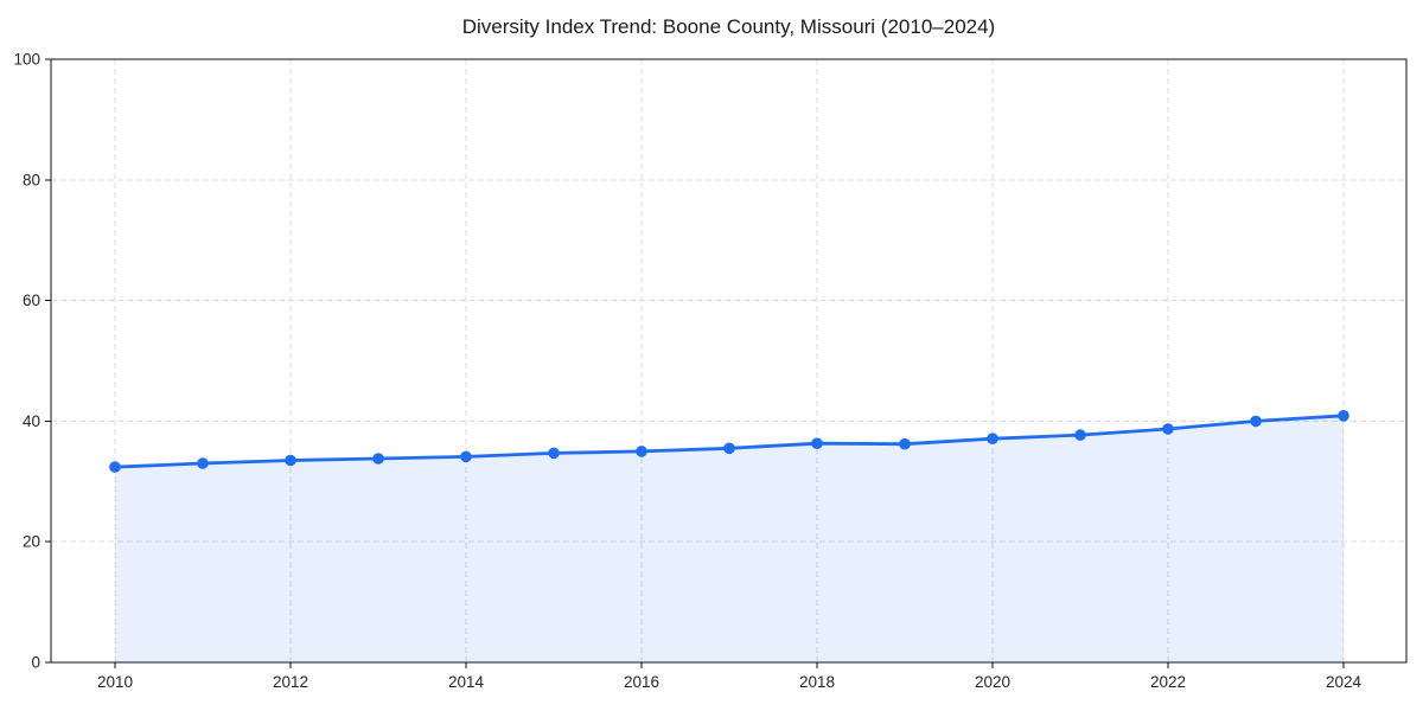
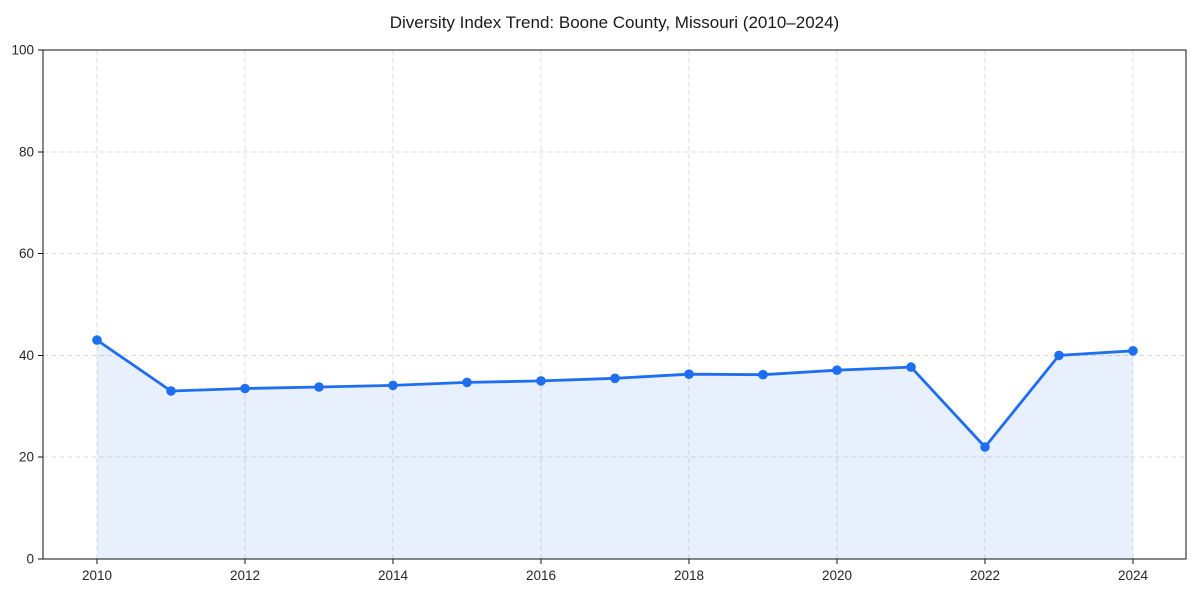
2010: 32 -> 43
2022: 39 -> 22
